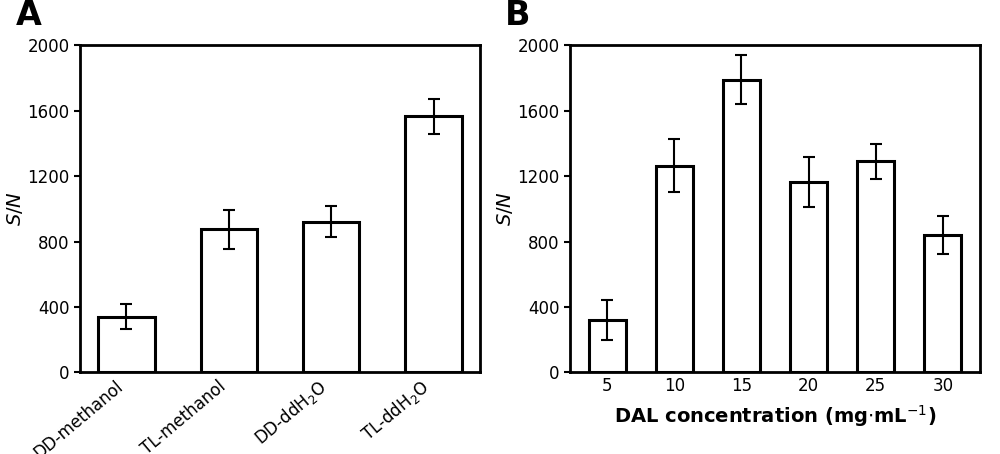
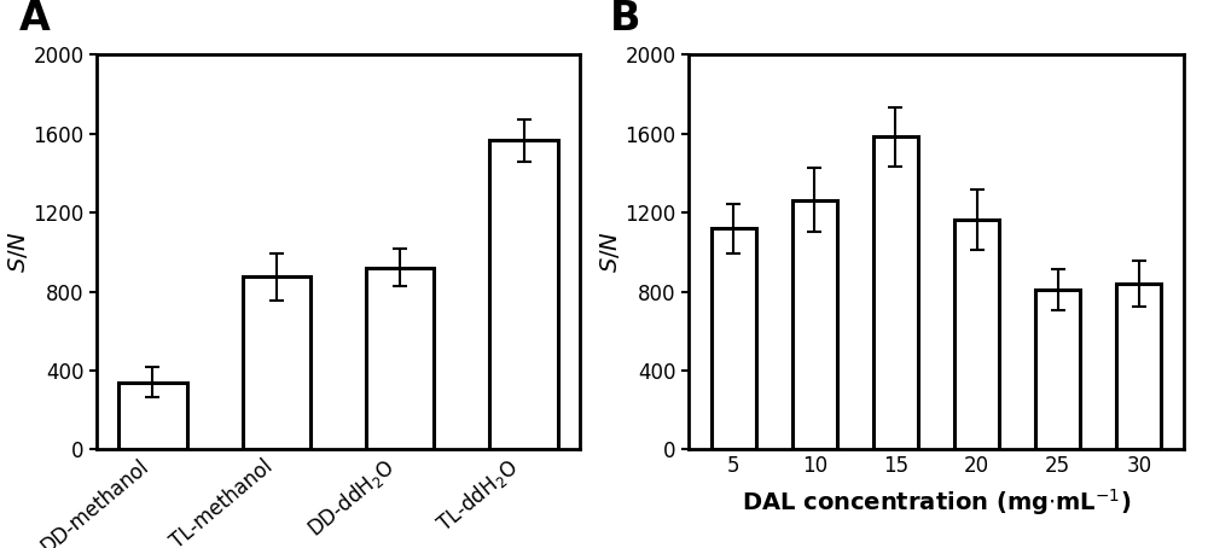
5: 320 -> 1120
15: 1790 -> 1580
25: 1290 -> 810
